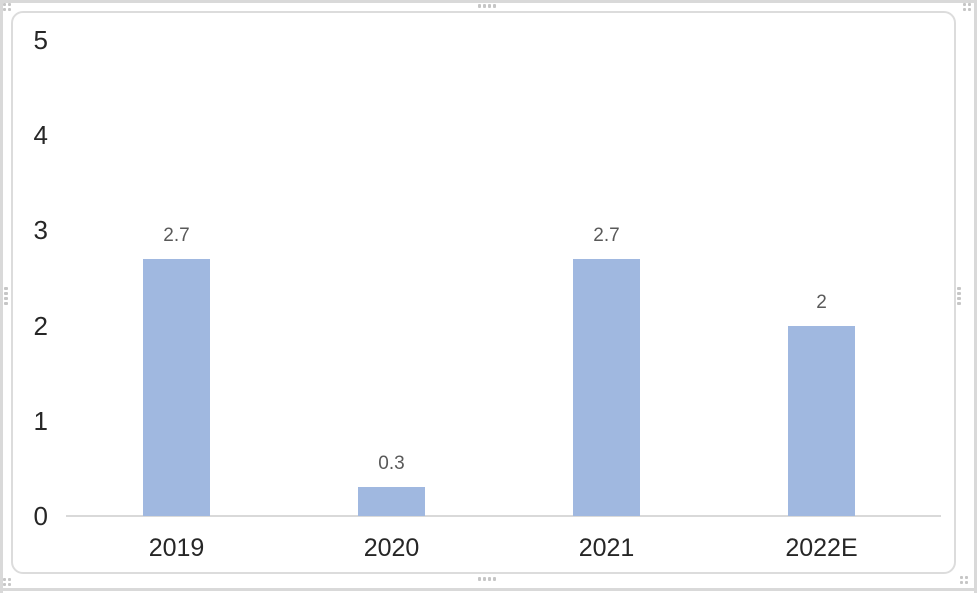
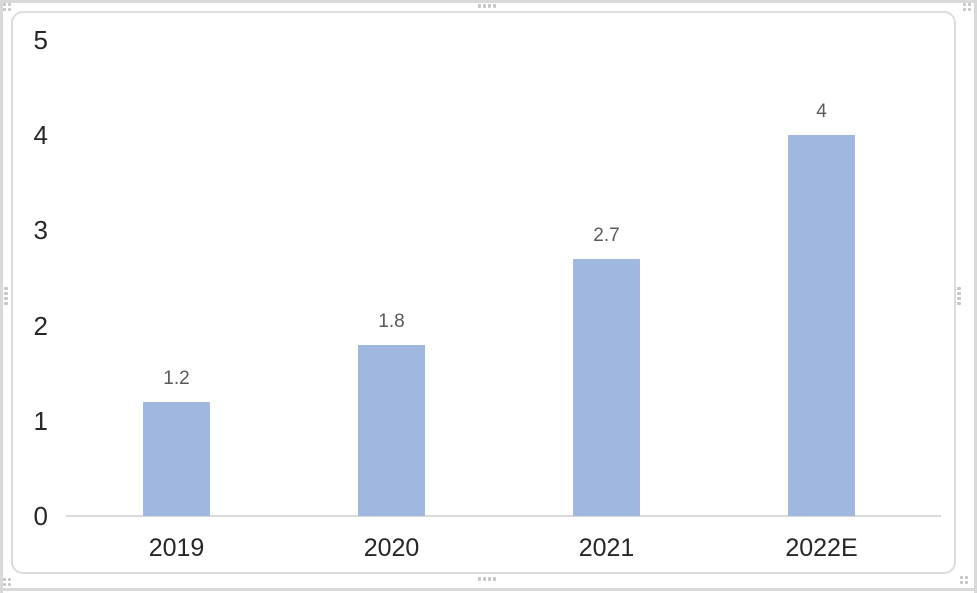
2019: 2.7 -> 1.2
2020: 0.3 -> 1.8
2022E: 2 -> 4
